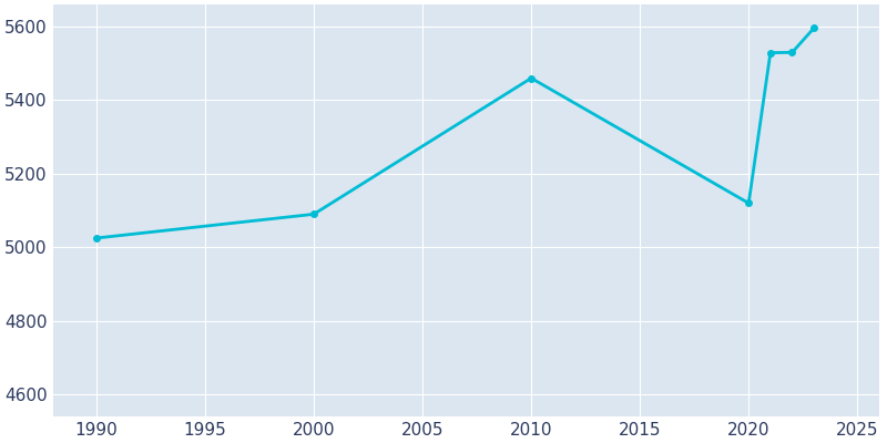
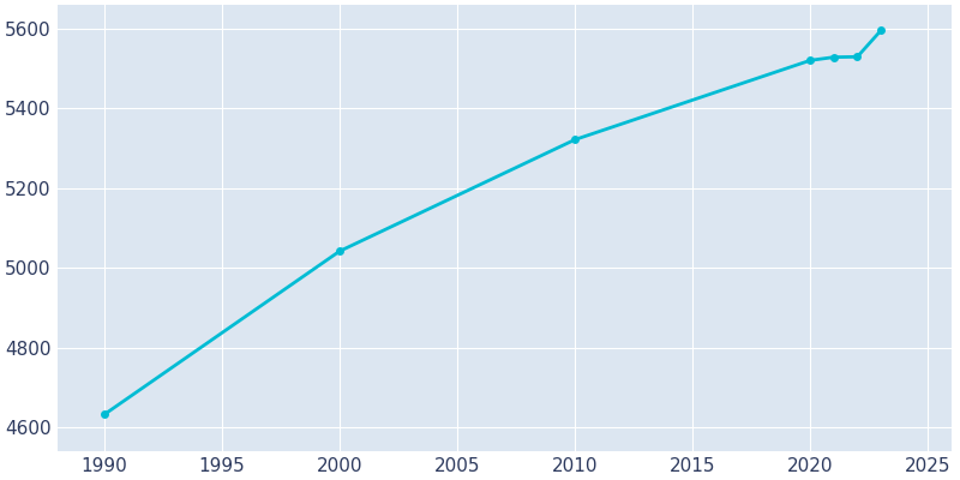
1990: 5025 -> 4632
2000: 5090 -> 5042
2010: 5460 -> 5322
2020: 5120 -> 5521
